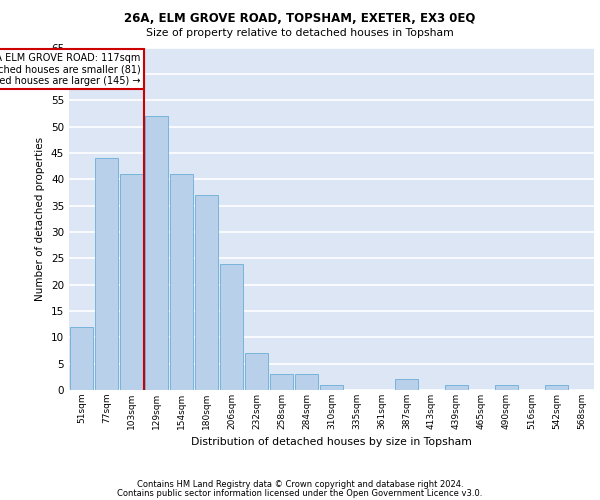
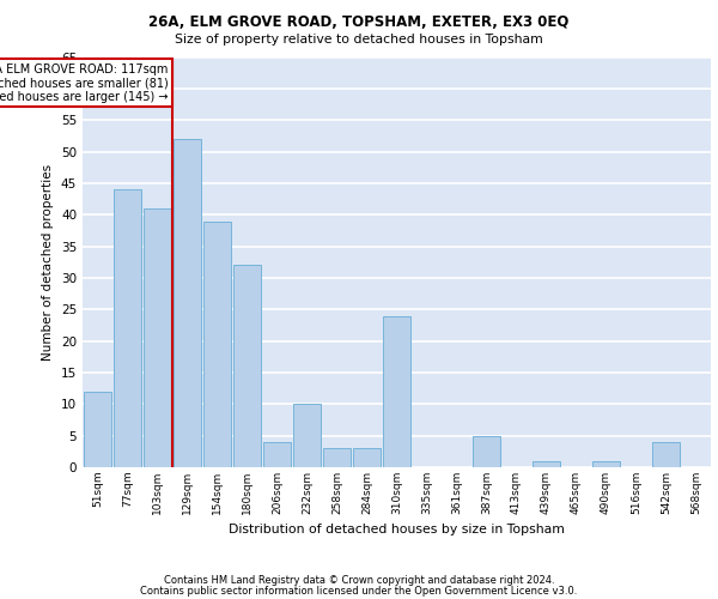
154sqm: 41 -> 39
180sqm: 37 -> 32
206sqm: 24 -> 4
232sqm: 7 -> 10
310sqm: 1 -> 24
387sqm: 2 -> 5
542sqm: 1 -> 4
